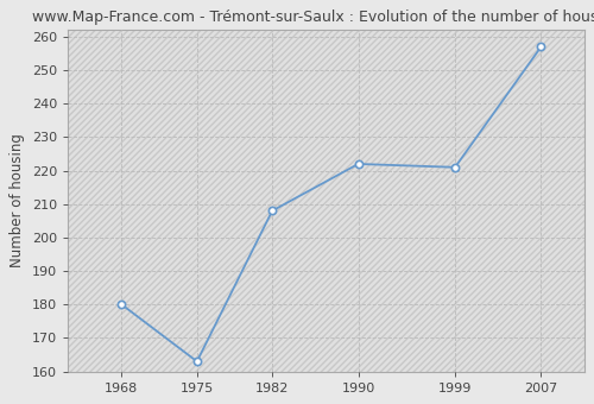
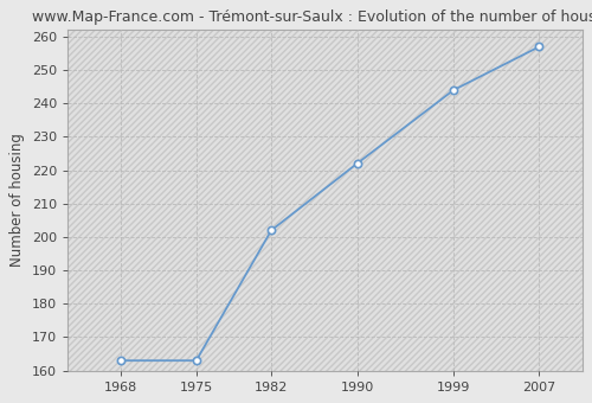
1968: 180 -> 163
1982: 208 -> 202
1999: 221 -> 244
